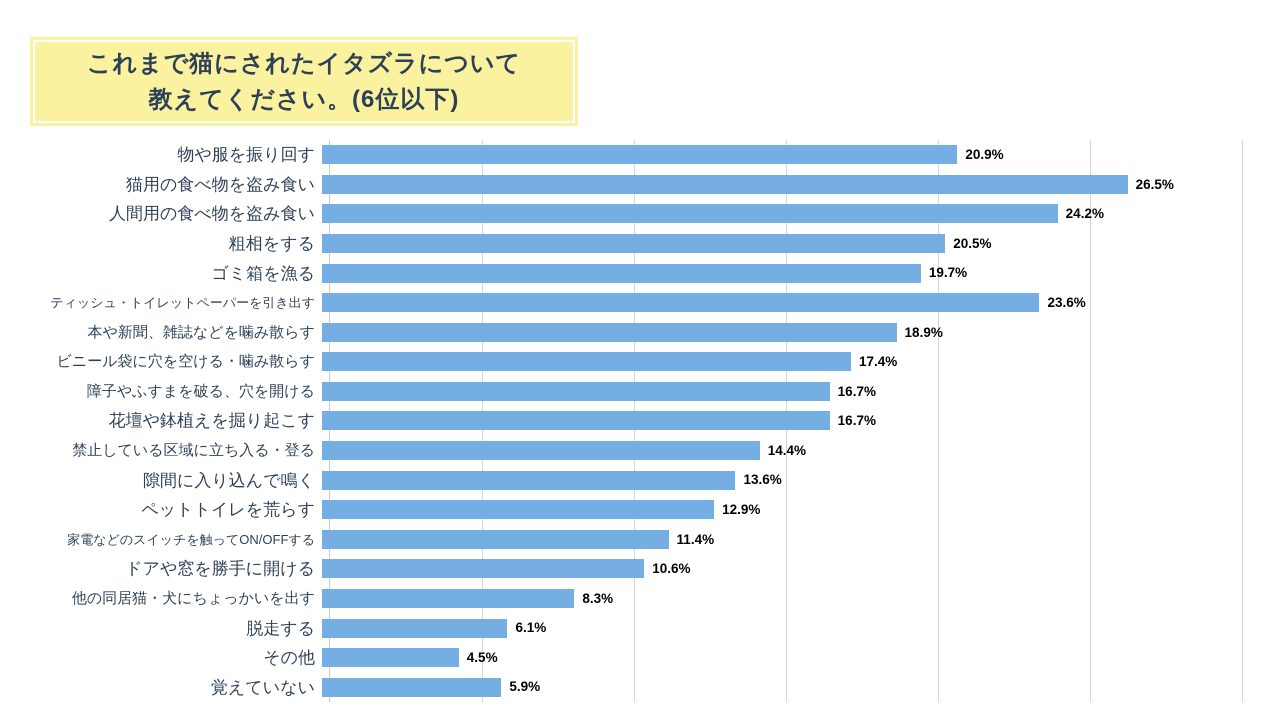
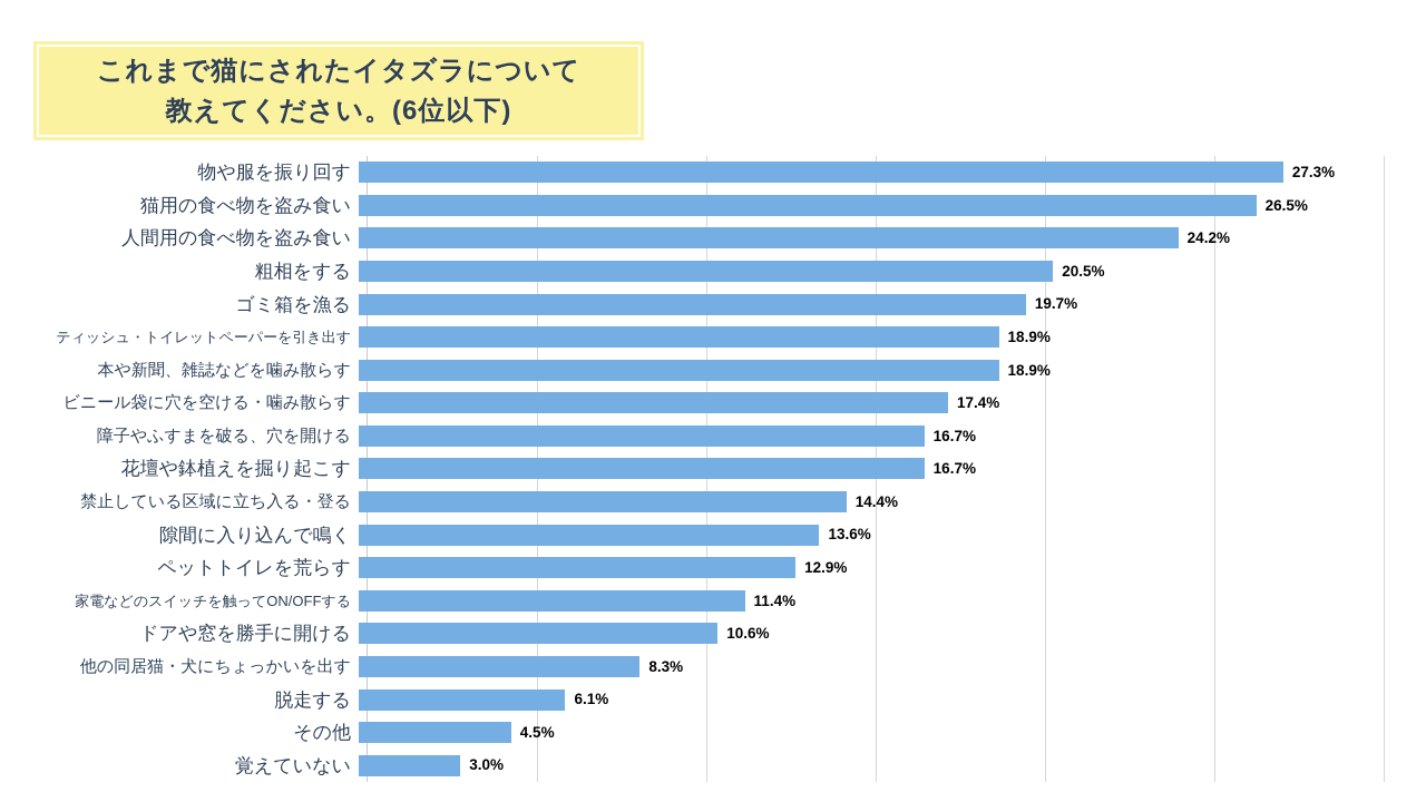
物や服を振り回す: 20.9% -> 27.3%
ティッシュ・トイレットペーパーを引き出す: 23.6% -> 18.9%
覚えていない: 5.9% -> 3.0%
